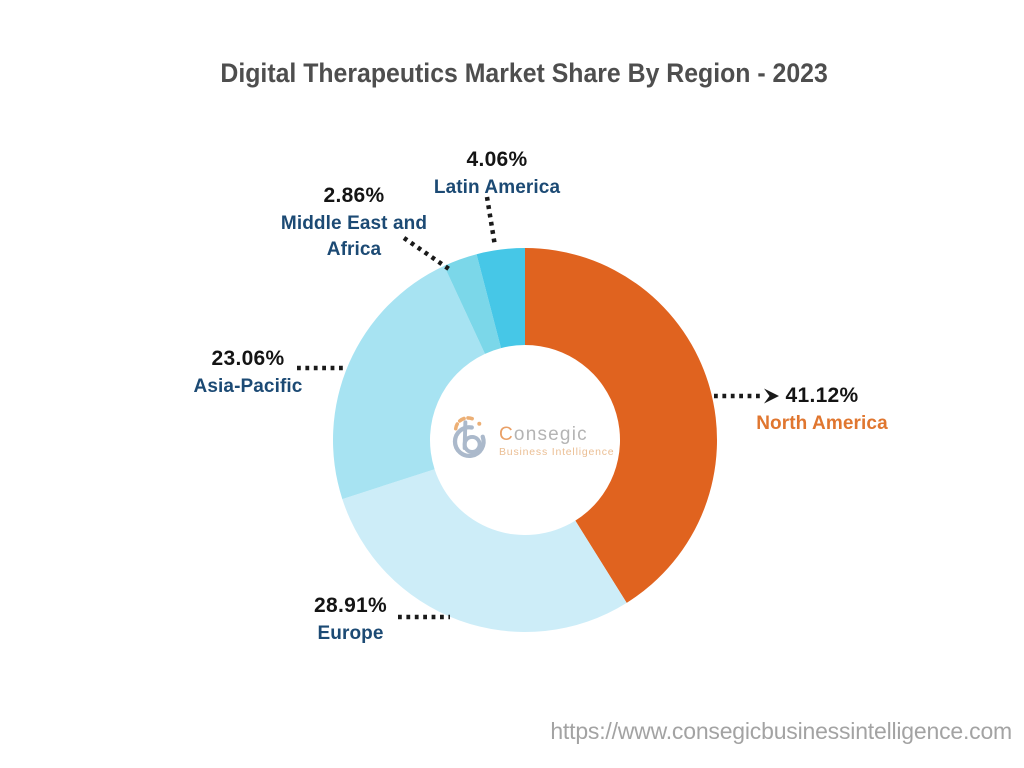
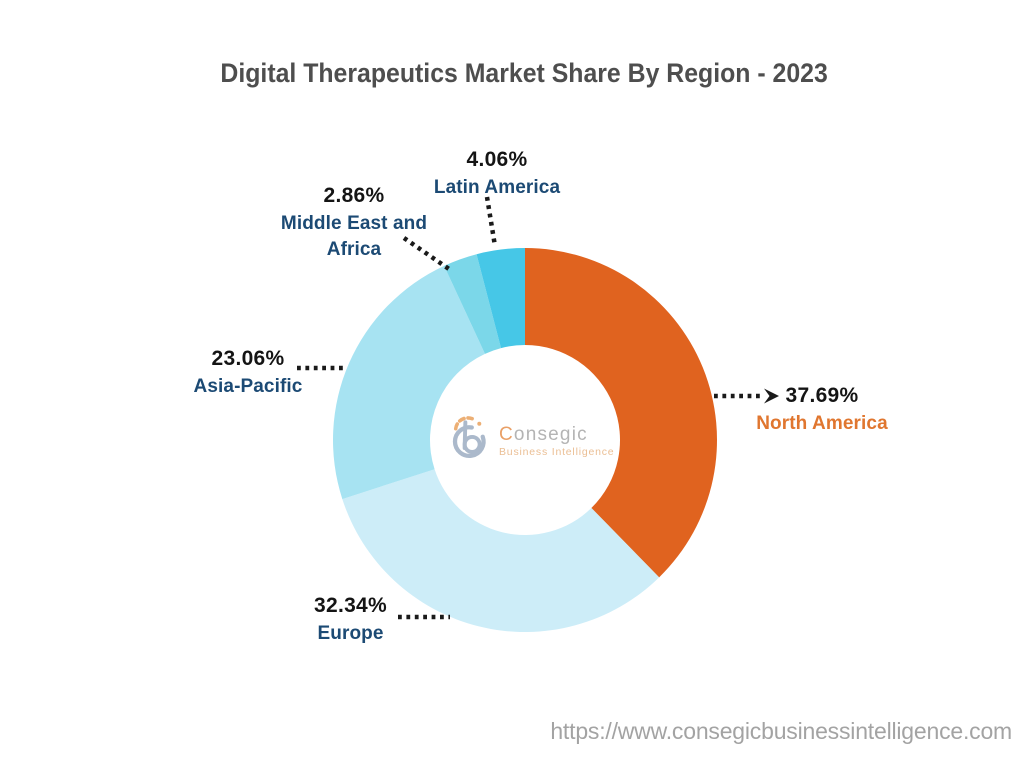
North America: 41.12% -> 37.69%
Europe: 28.91% -> 32.34%
